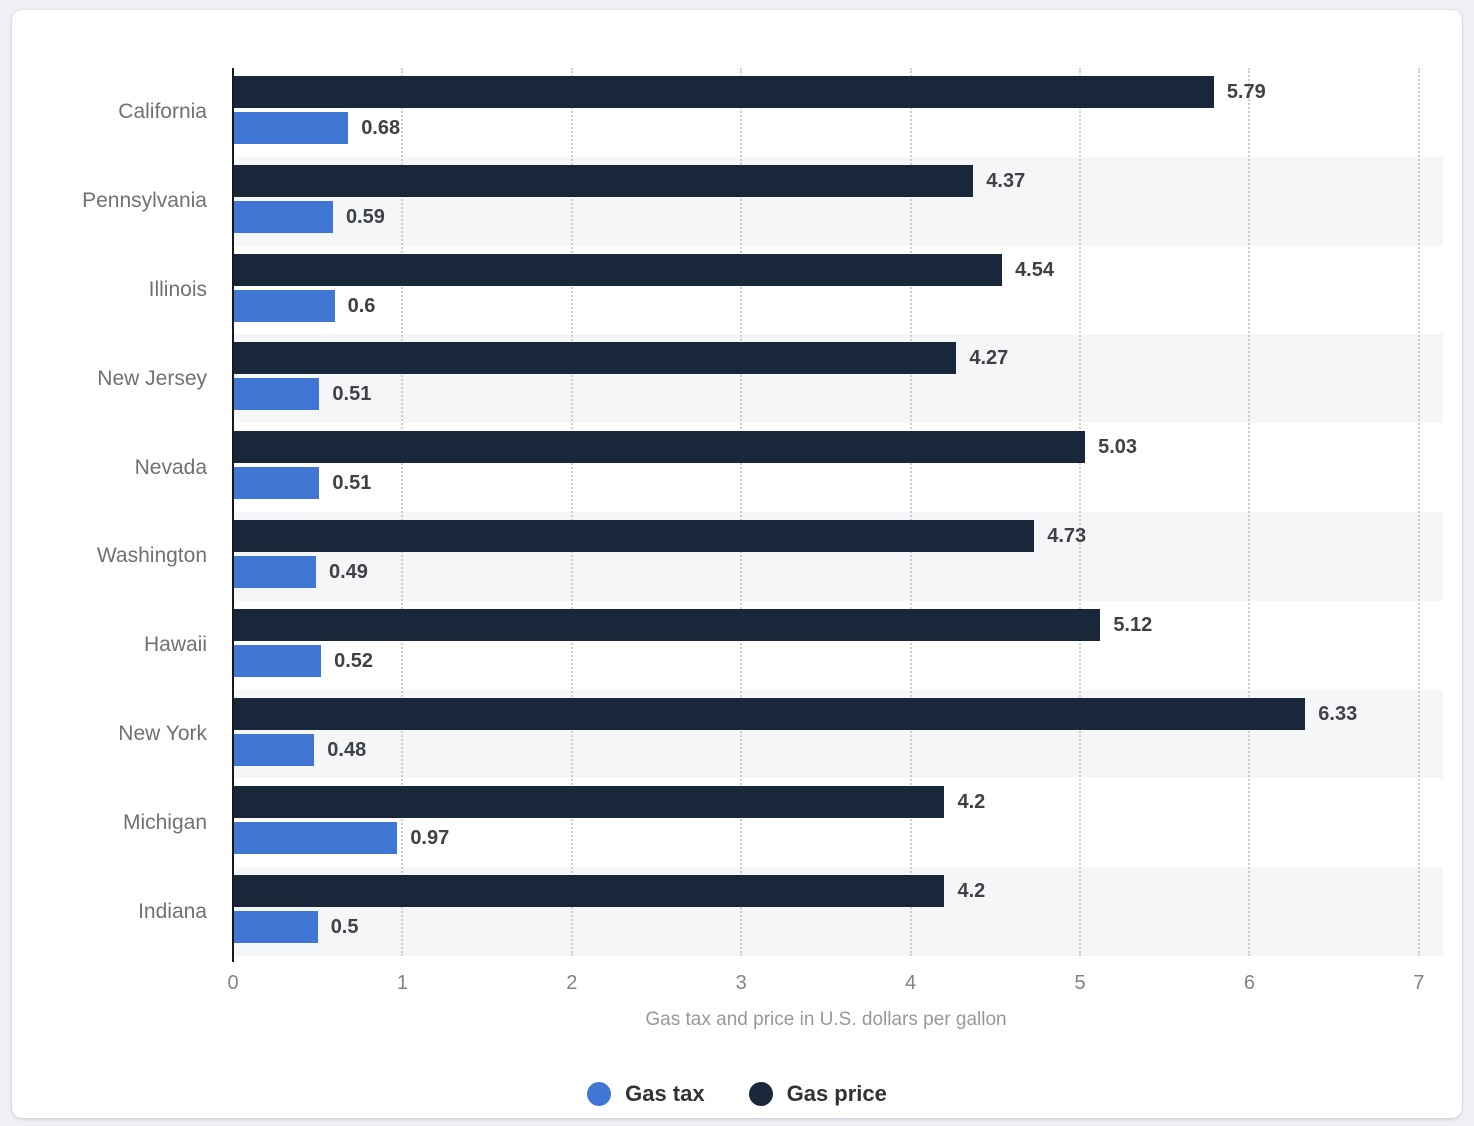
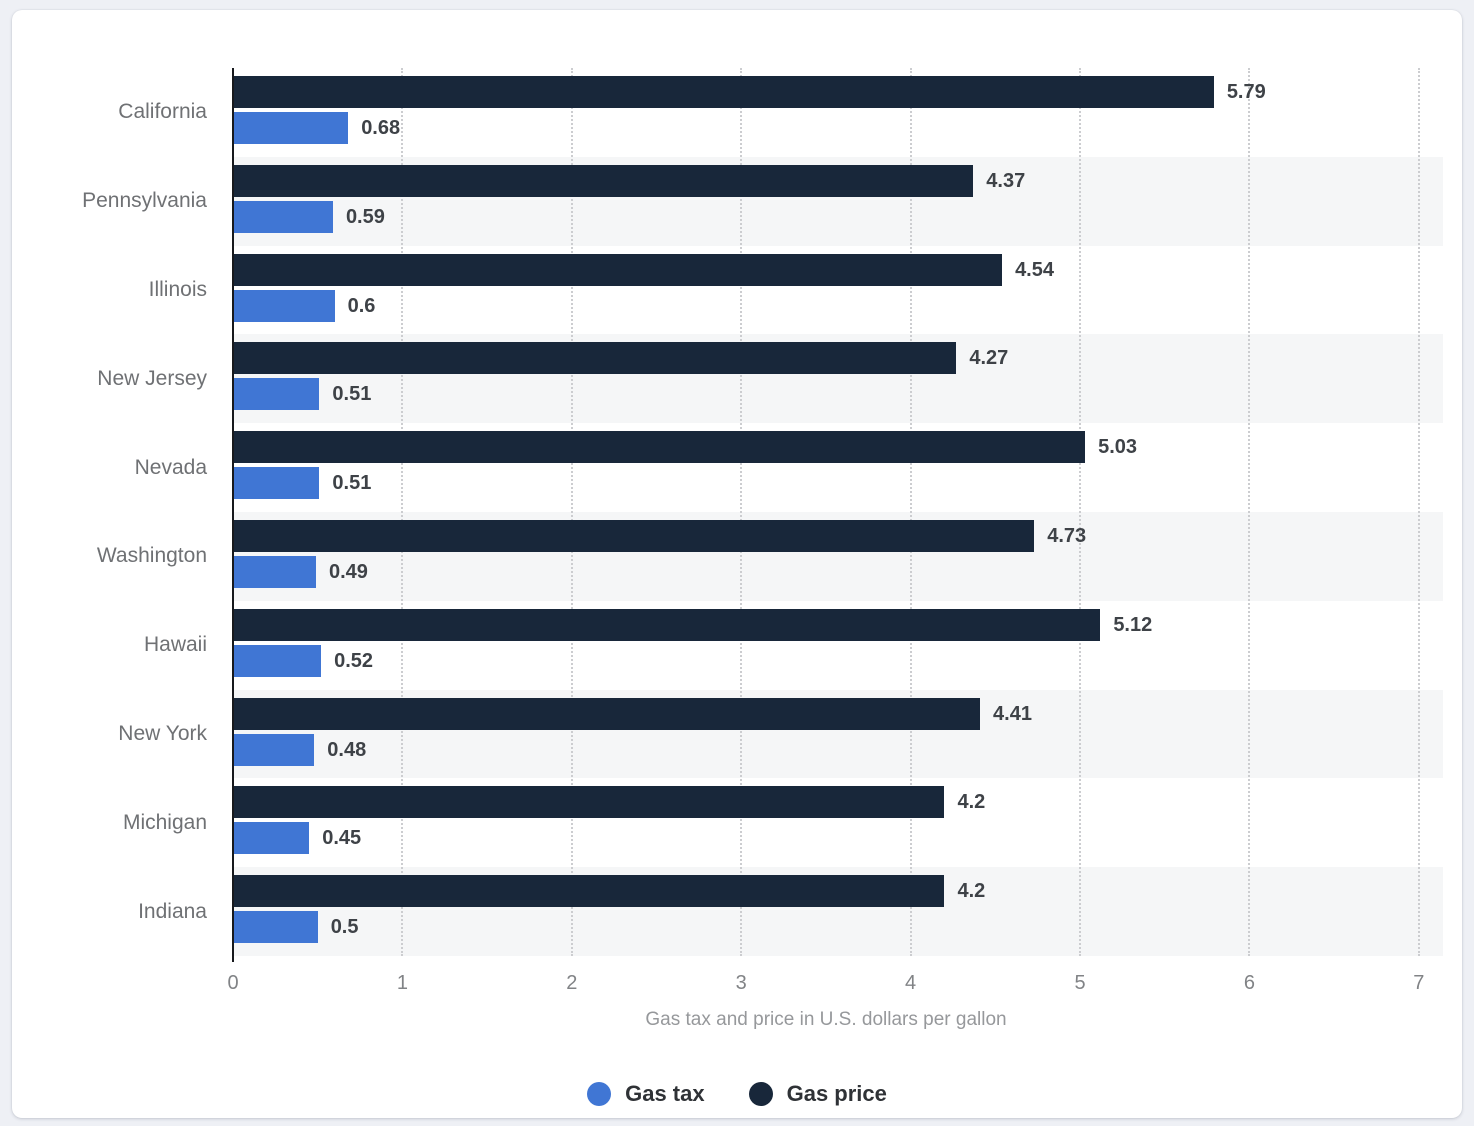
Gas price/New York: 6.33 -> 4.41
Gas tax/Michigan: 0.97 -> 0.45
